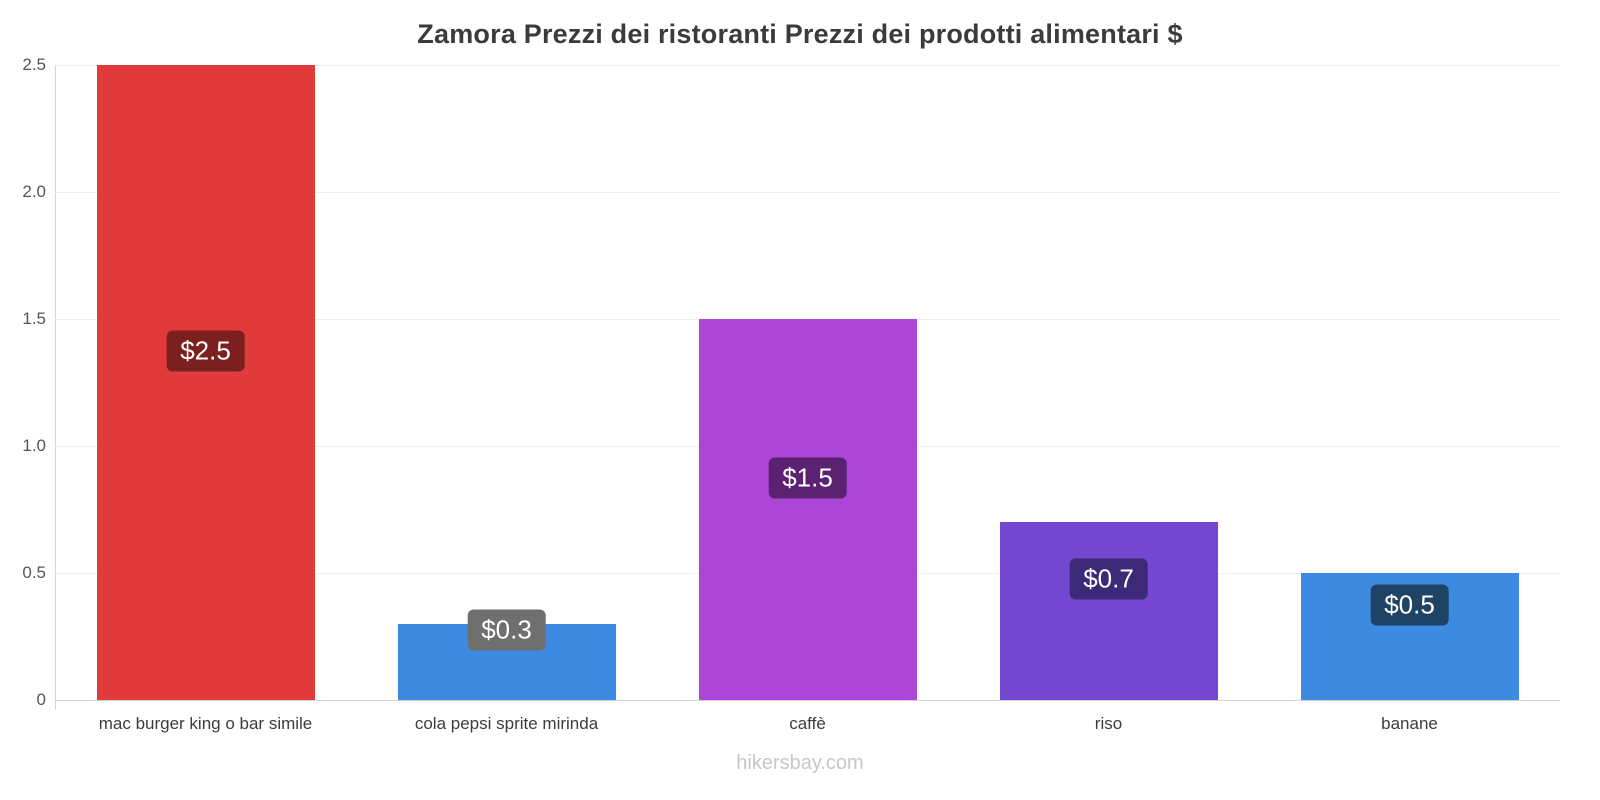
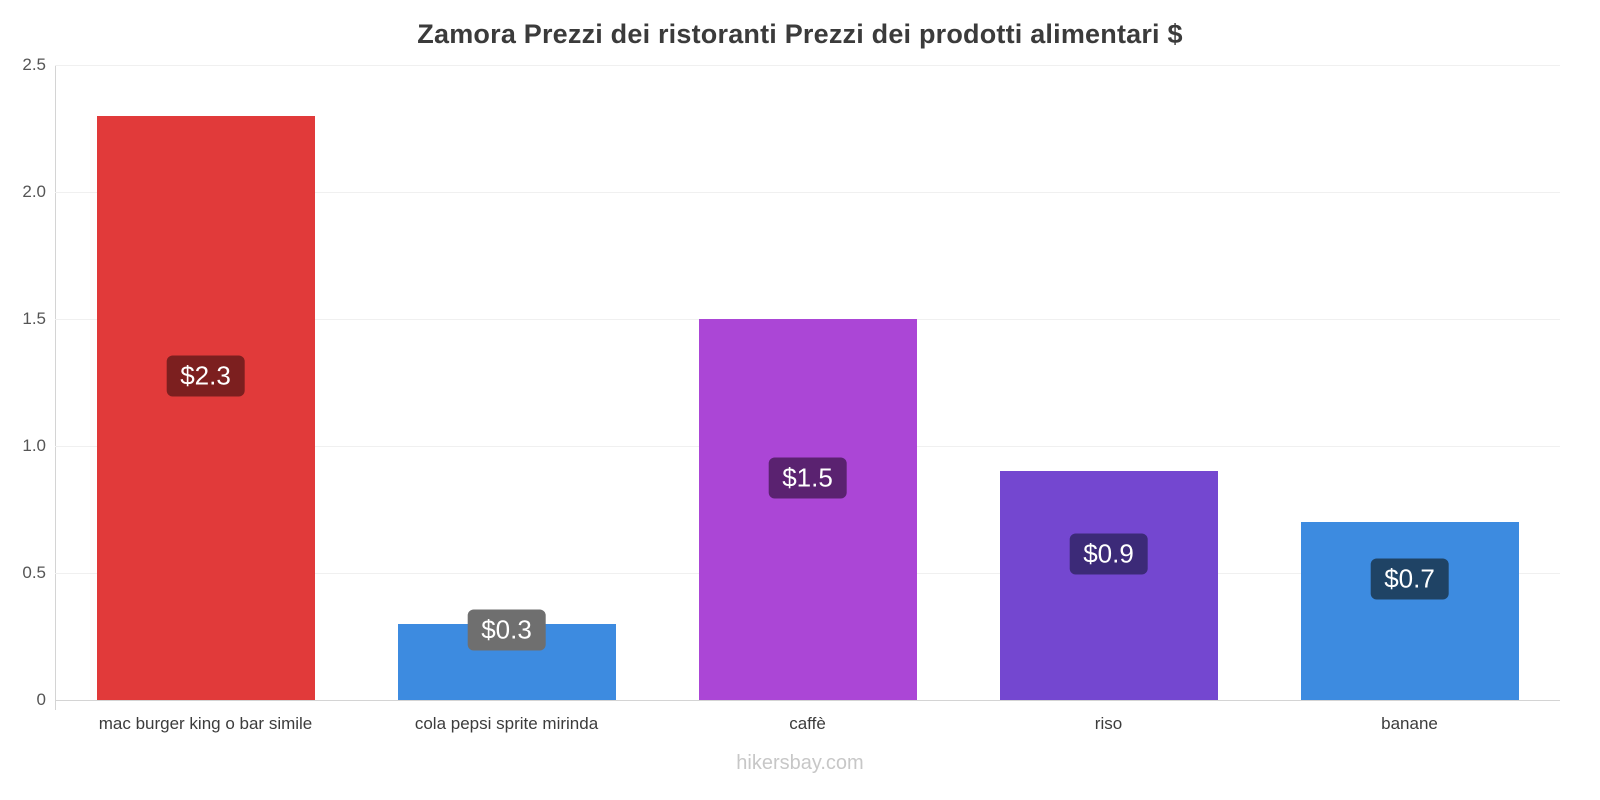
mac burger king o bar simile: $2.5 -> $2.3
riso: $0.7 -> $0.9
banane: $0.5 -> $0.7
